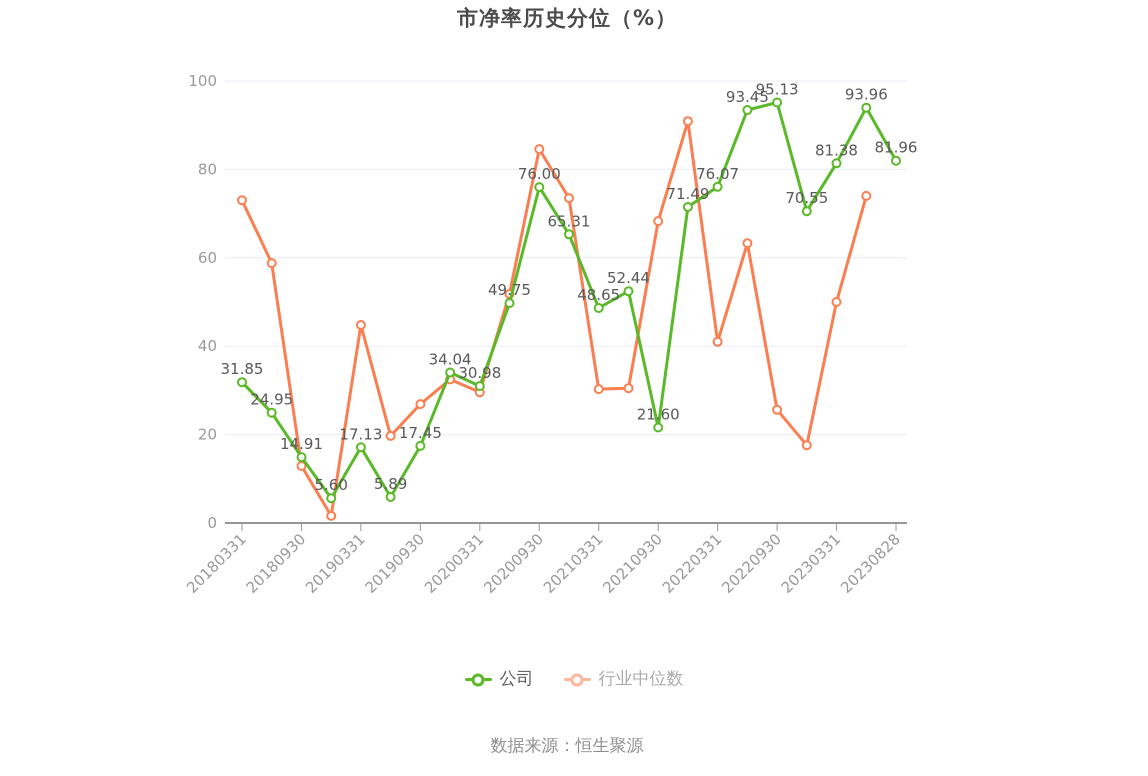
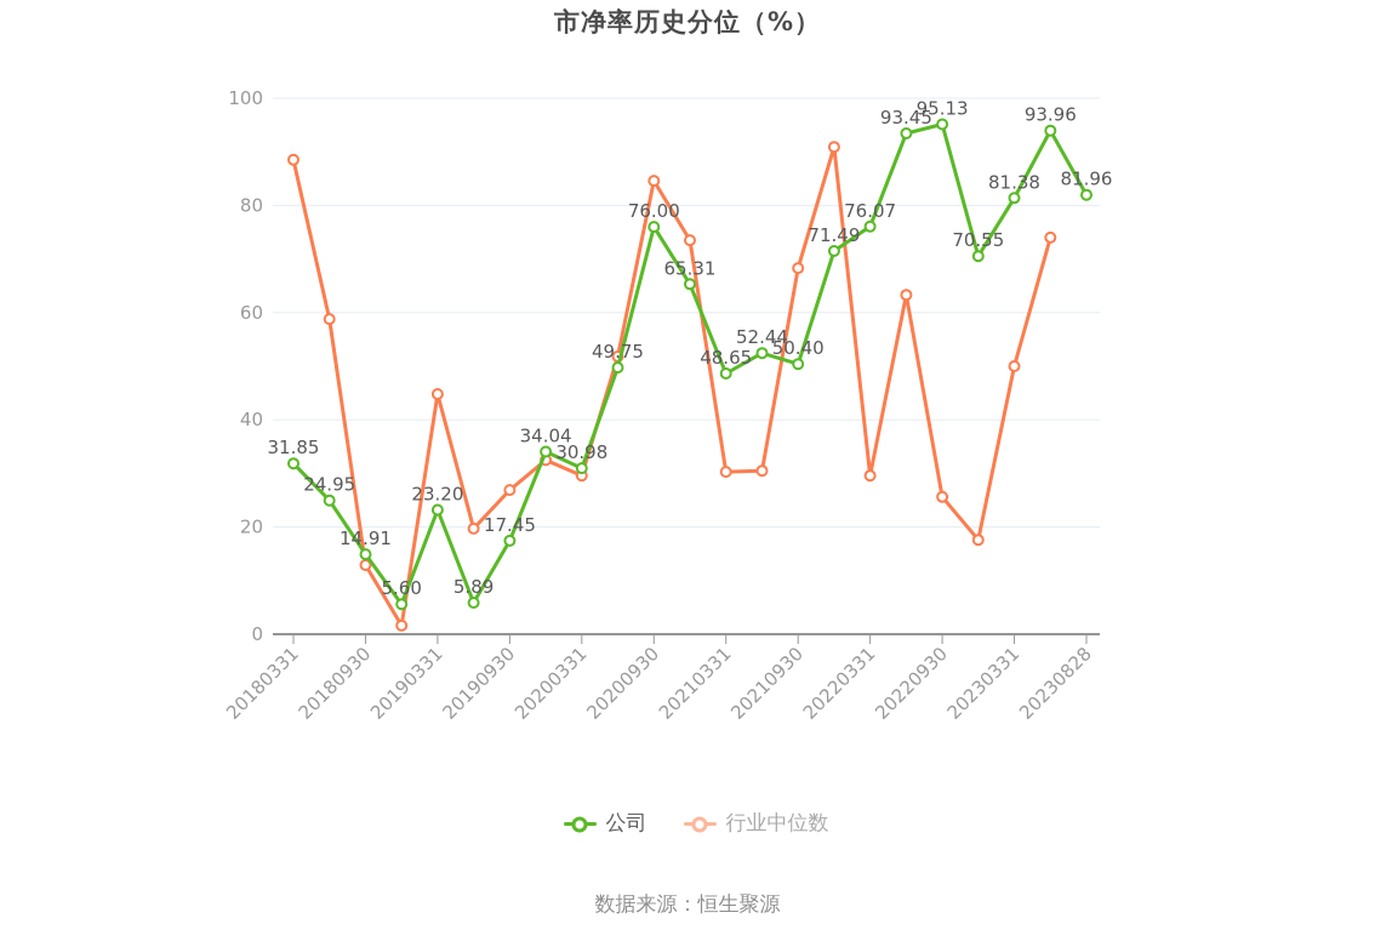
行业中位数/20180331: 73 -> 88
公司/20190331: 17.13 -> 23.20
公司/20210930: 21.60 -> 50.40
行业中位数/20220331: 41 -> 30
